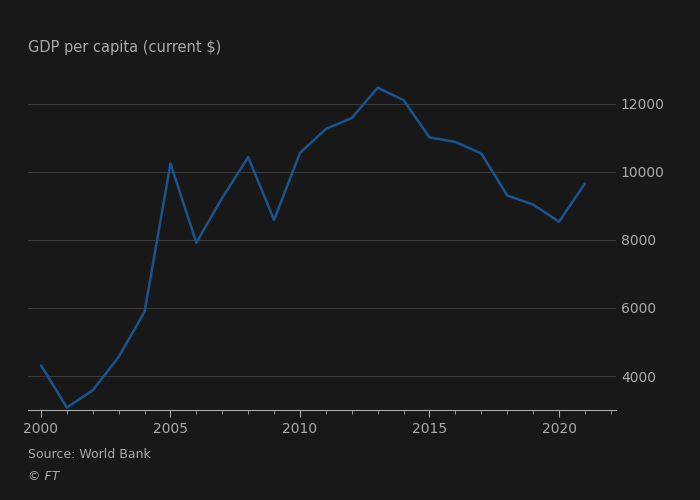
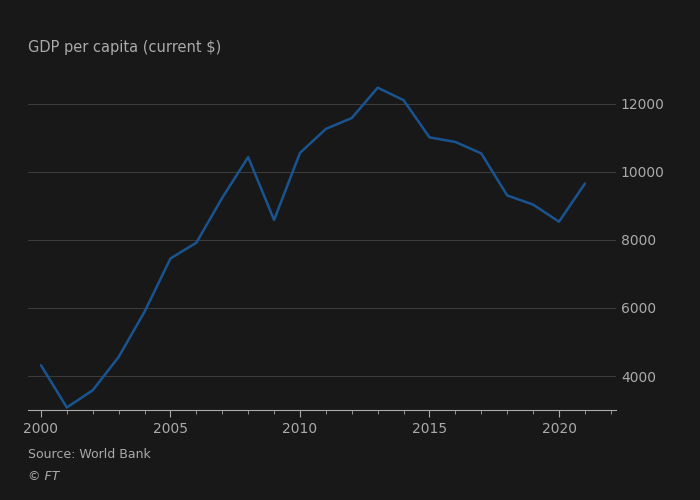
2005: 10250 -> 7460
